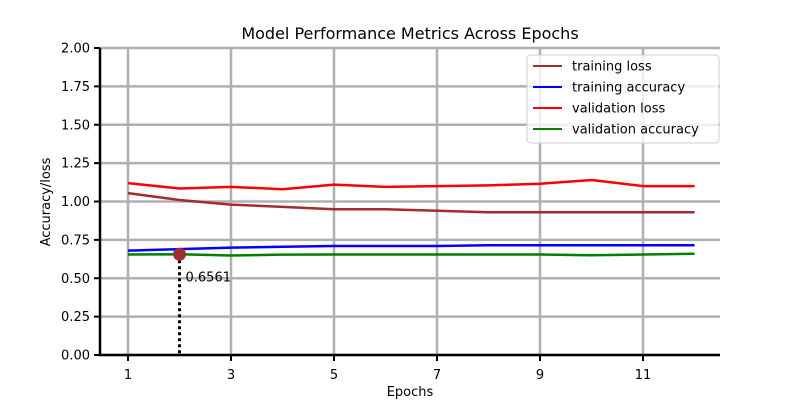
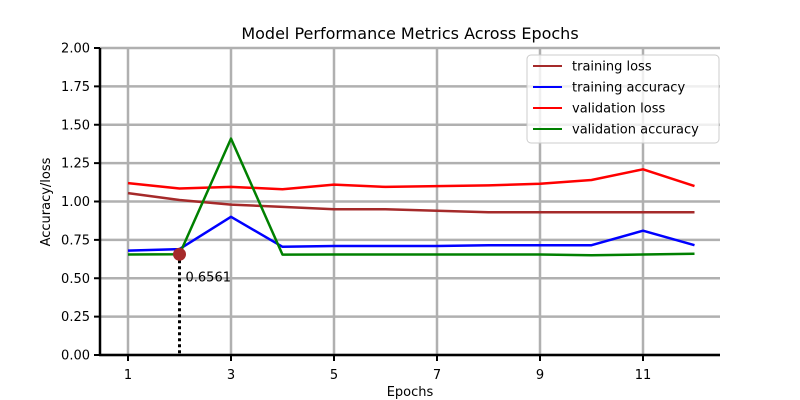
training accuracy/3: 0.70 -> 0.90
validation accuracy/3: 0.65 -> 1.41
training accuracy/11: 0.71 -> 0.81
validation loss/11: 1.10 -> 1.21
